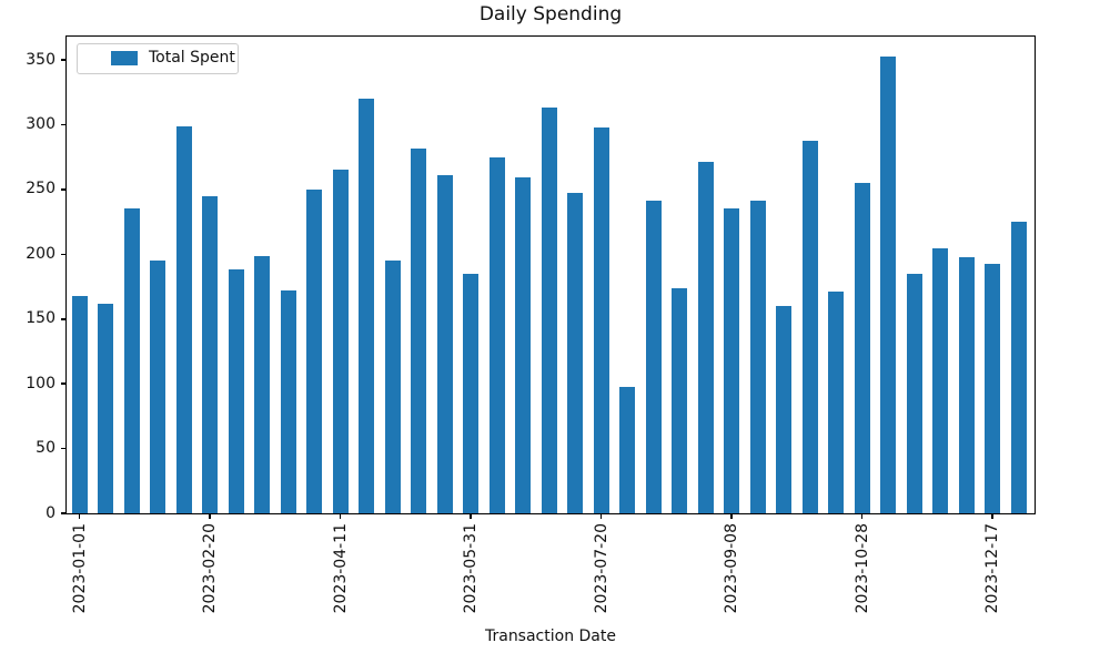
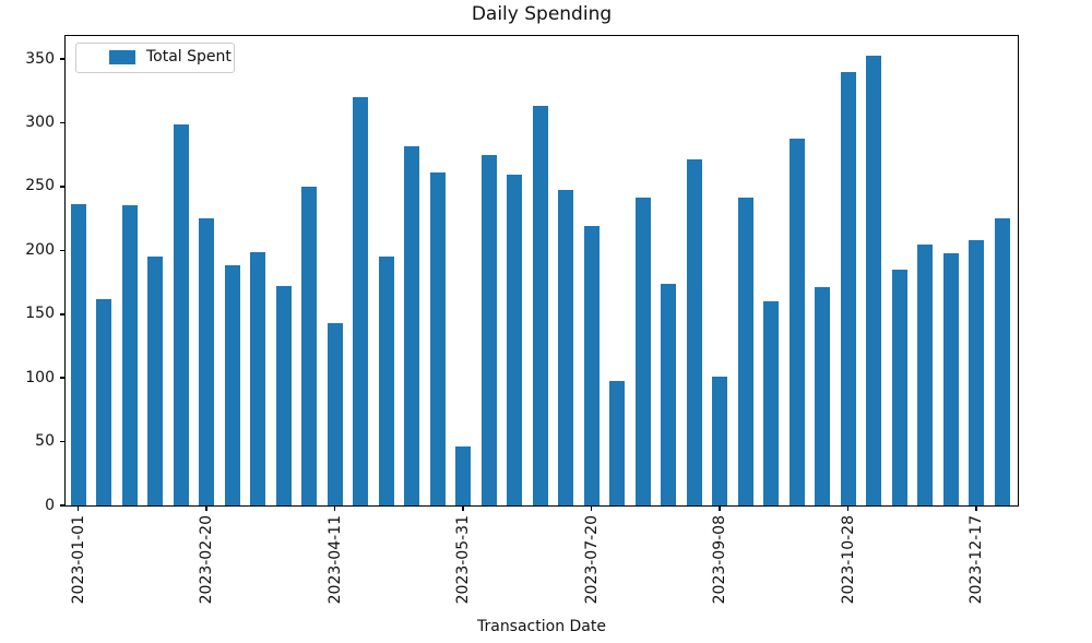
2023-01-01: 168 -> 236
2023-02-20: 245 -> 225
2023-04-11: 265 -> 143
2023-05-31: 185 -> 46
2023-07-20: 298 -> 219
2023-09-08: 235 -> 101
2023-10-28: 255 -> 340
2023-12-17: 193 -> 208
